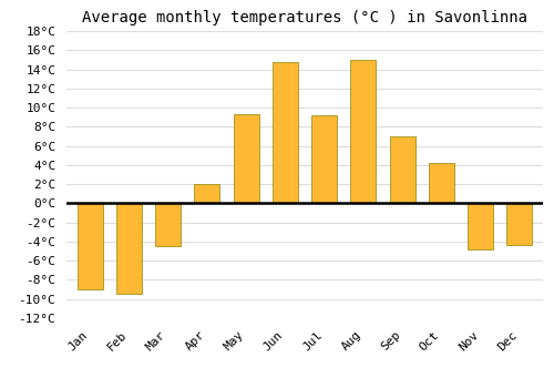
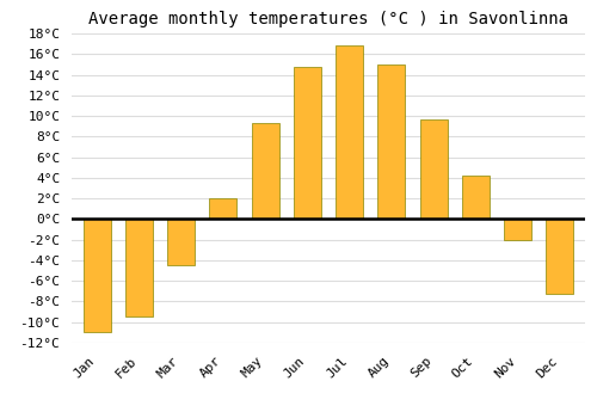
Jan: -9.0°C -> -11.0°C
Jul: 9.2°C -> 16.8°C
Sep: 7.0°C -> 9.7°C
Nov: -4.8°C -> -2.0°C
Dec: -4.4°C -> -7.2°C
